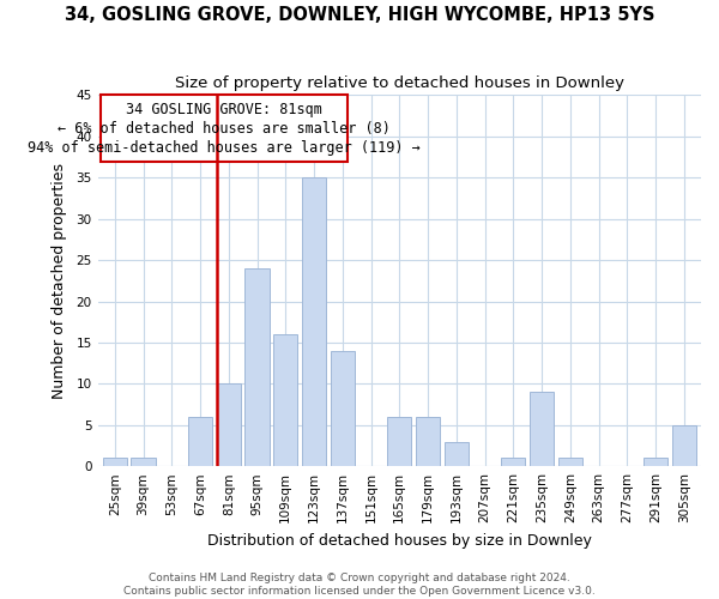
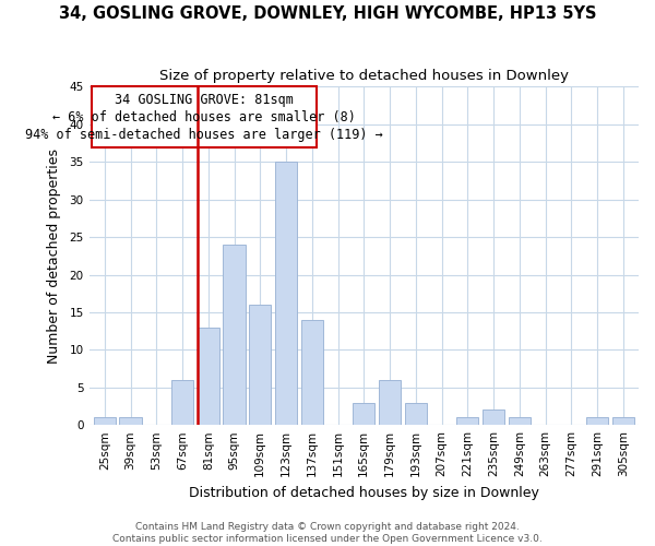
81sqm: 10 -> 13
165sqm: 6 -> 3
235sqm: 9 -> 2
305sqm: 5 -> 1
